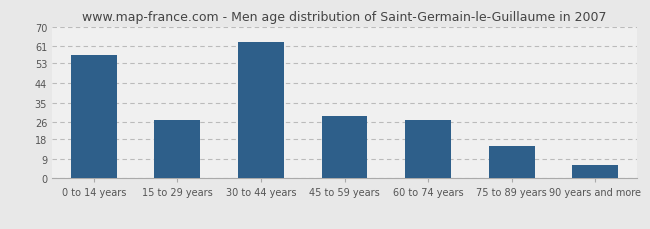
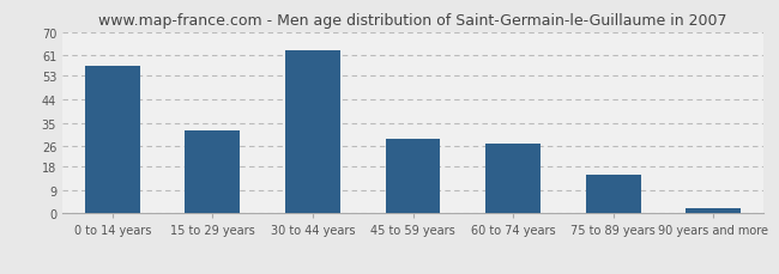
15 to 29 years: 27 -> 32
90 years and more: 6 -> 2
